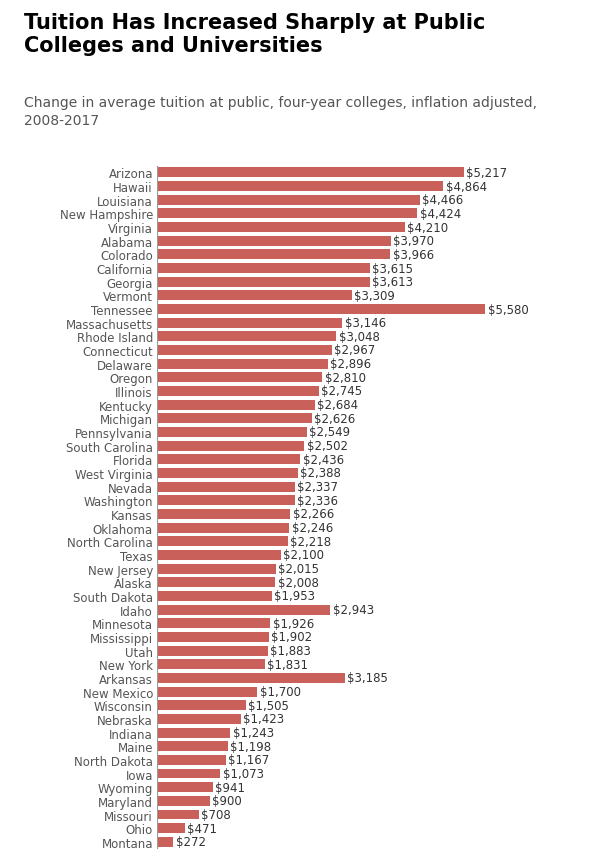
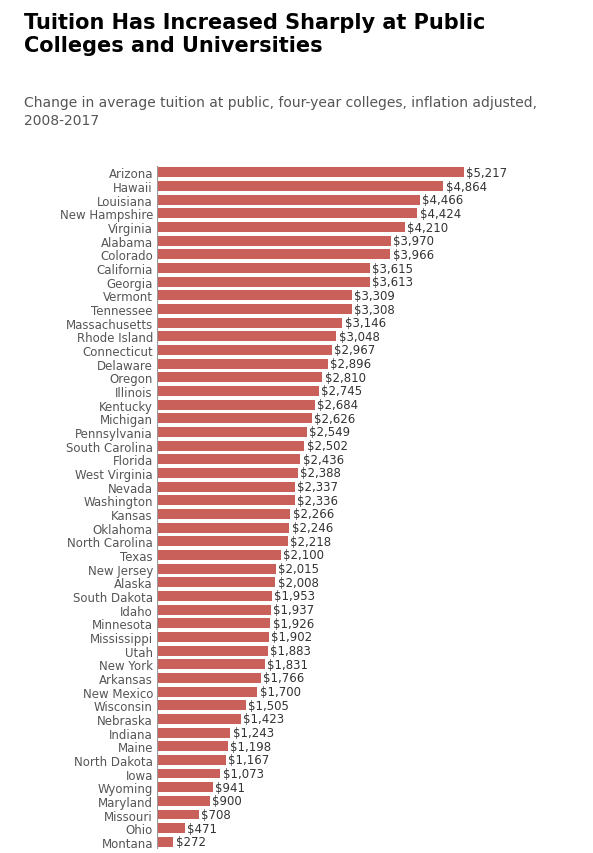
Tennessee: $5,580 -> $3,308
Idaho: $2,943 -> $1,937
Arkansas: $3,185 -> $1,766
